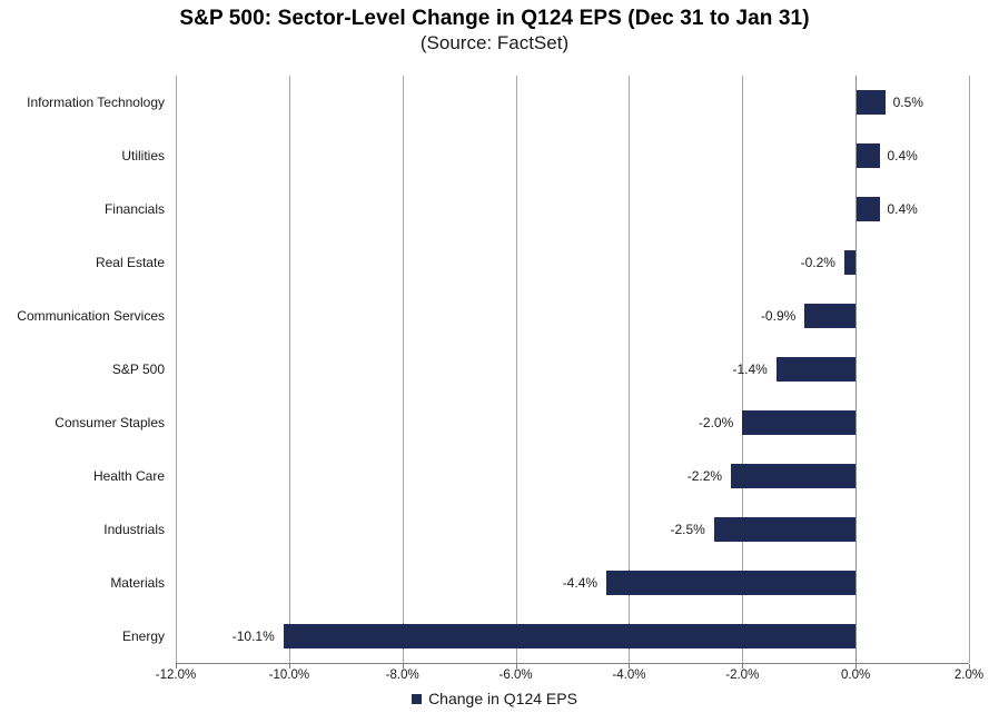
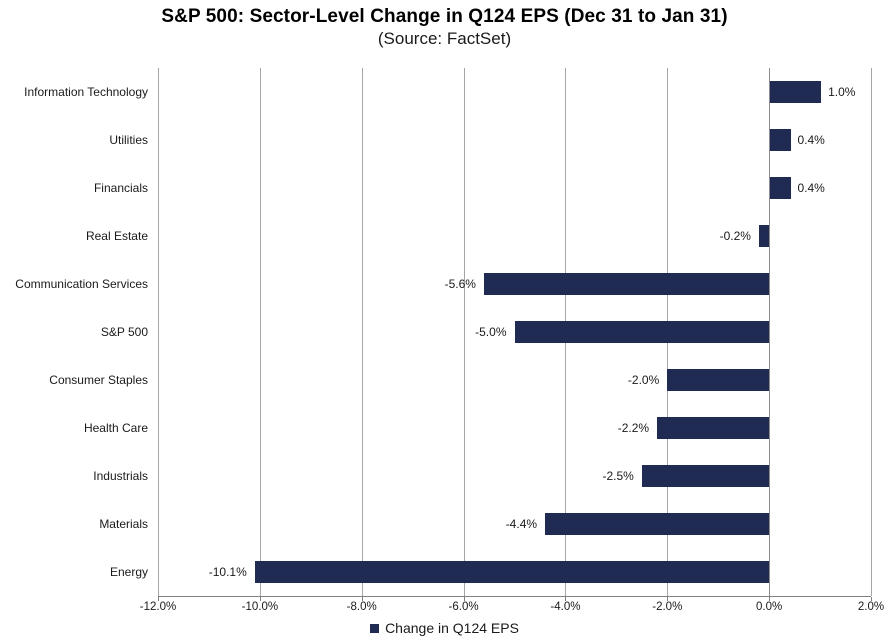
Information Technology: 0.5% -> 1.0%
Communication Services: -0.9% -> -5.6%
S&P 500: -1.4% -> -5.0%
